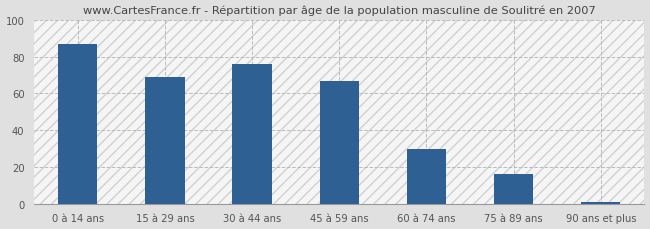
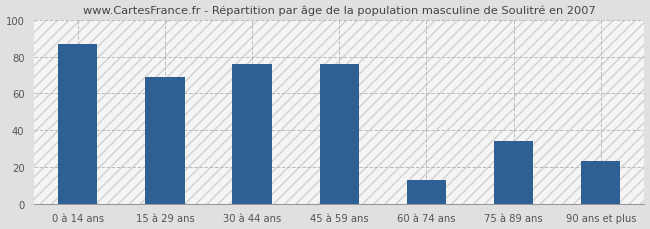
45 à 59 ans: 67 -> 76
60 à 74 ans: 30 -> 13
75 à 89 ans: 16 -> 34
90 ans et plus: 1 -> 23
